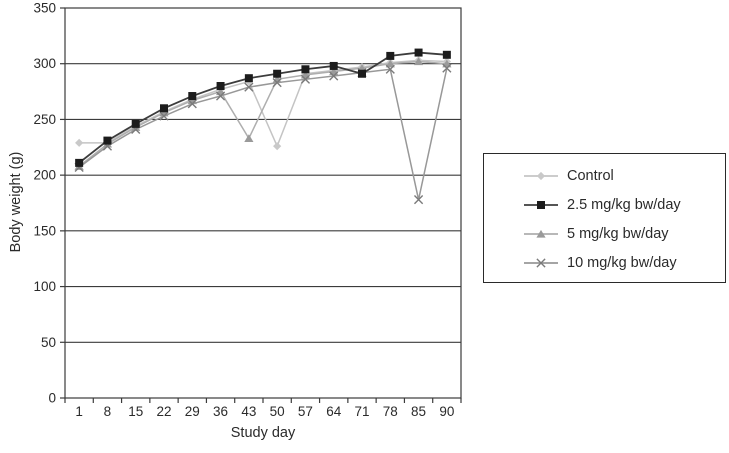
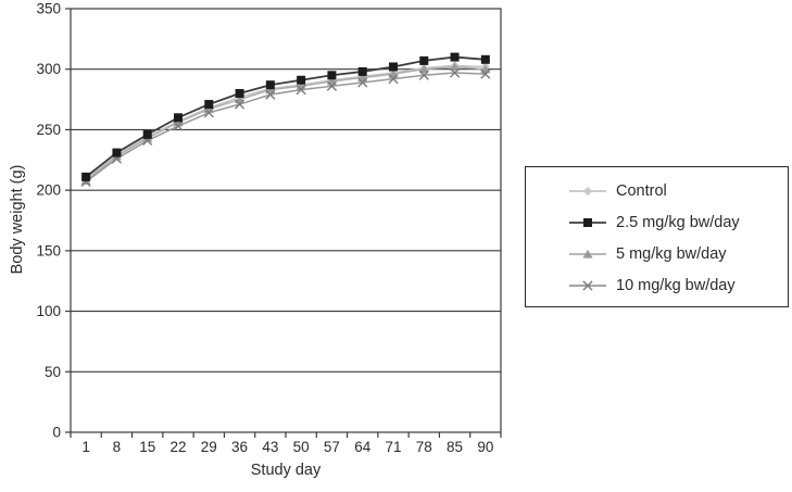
Control/1: 229 -> 209
5 mg/kg bw/day/43: 233 -> 283
Control/50: 226 -> 287
2.5 mg/kg bw/day/71: 291 -> 302
10 mg/kg bw/day/85: 178 -> 297
